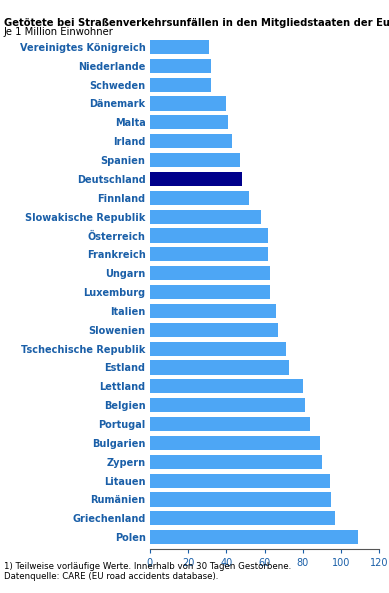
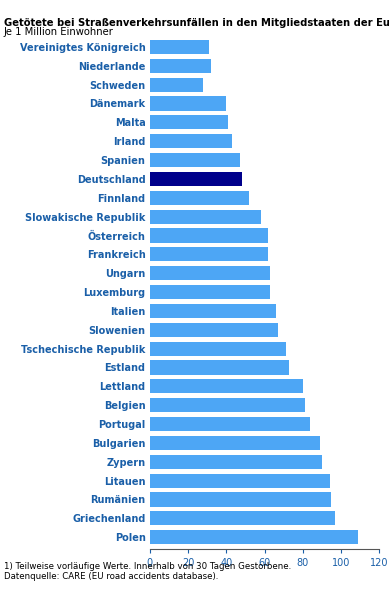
Schweden: 32 -> 28
